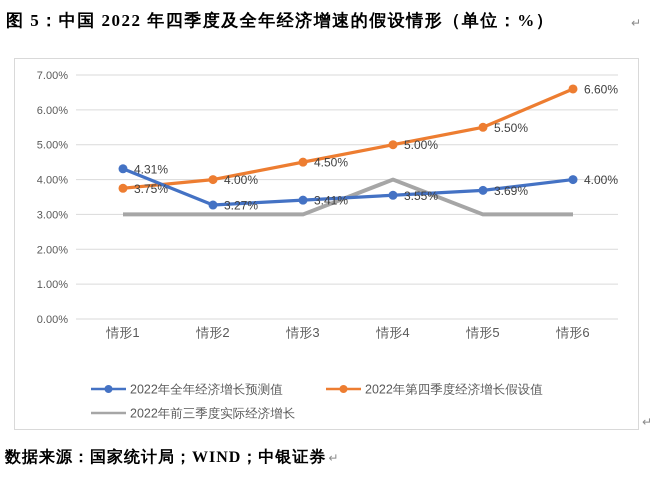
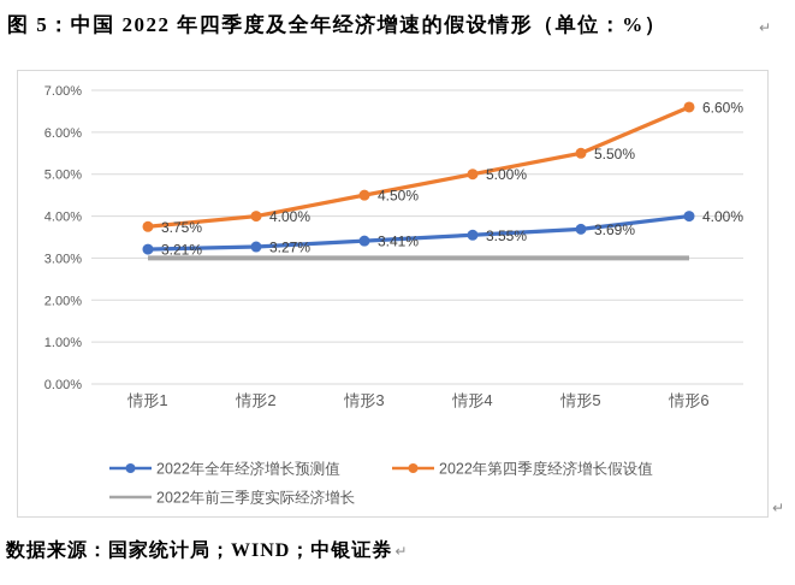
2022年全年经济增长预测值/情形1: 4.31% -> 3.21%
2022年前三季度实际经济增长/情形4: 4% -> 3%
